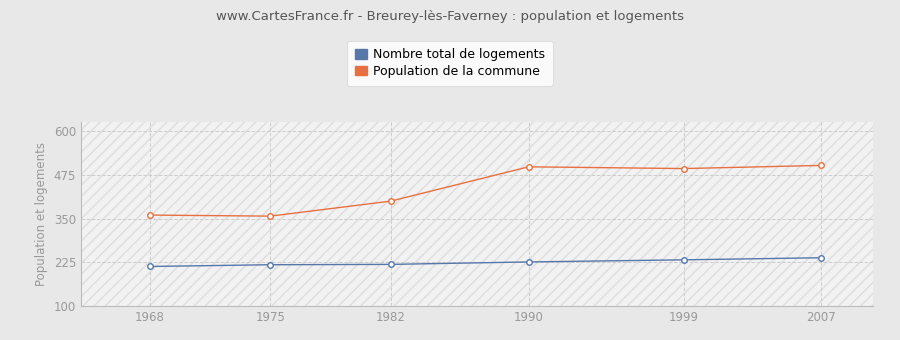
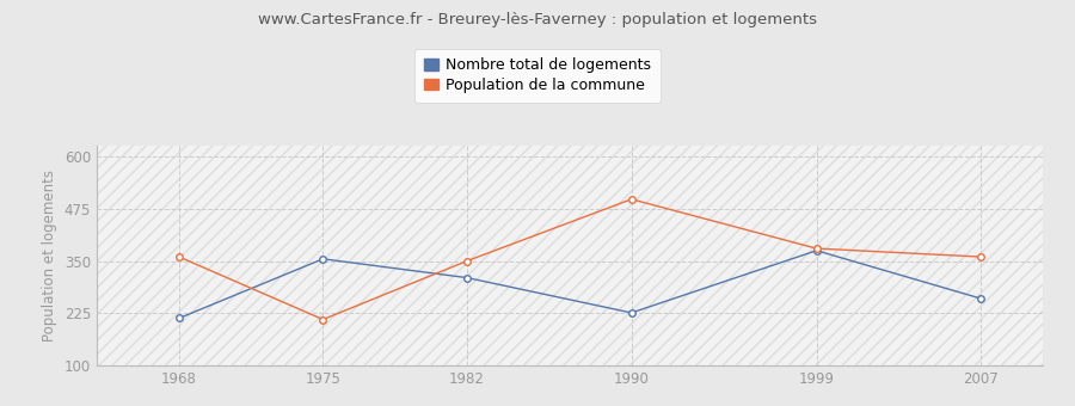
Nombre total de logements/1975: 218 -> 355
Population de la commune/1975: 357 -> 210
Nombre total de logements/1982: 219 -> 310
Population de la commune/1982: 400 -> 350
Nombre total de logements/1999: 232 -> 375
Population de la commune/1999: 493 -> 380
Nombre total de logements/2007: 238 -> 260
Population de la commune/2007: 502 -> 360
